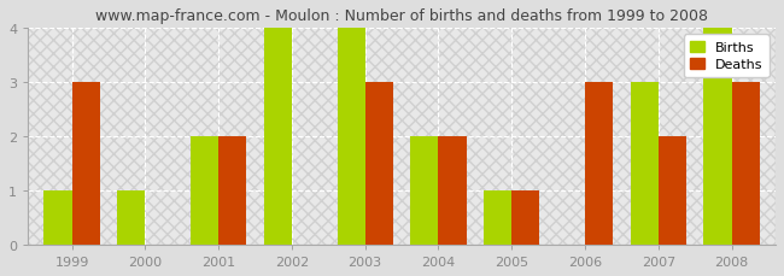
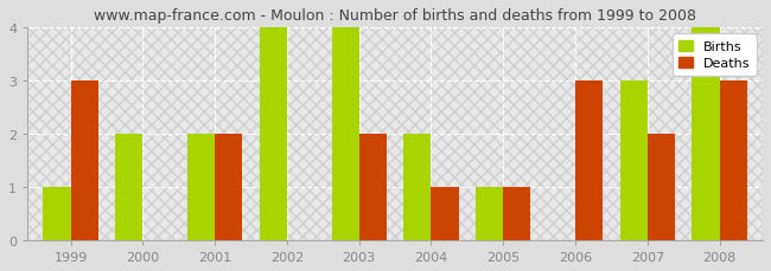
Births/2000: 1 -> 2
Deaths/2003: 3 -> 2
Deaths/2004: 2 -> 1
